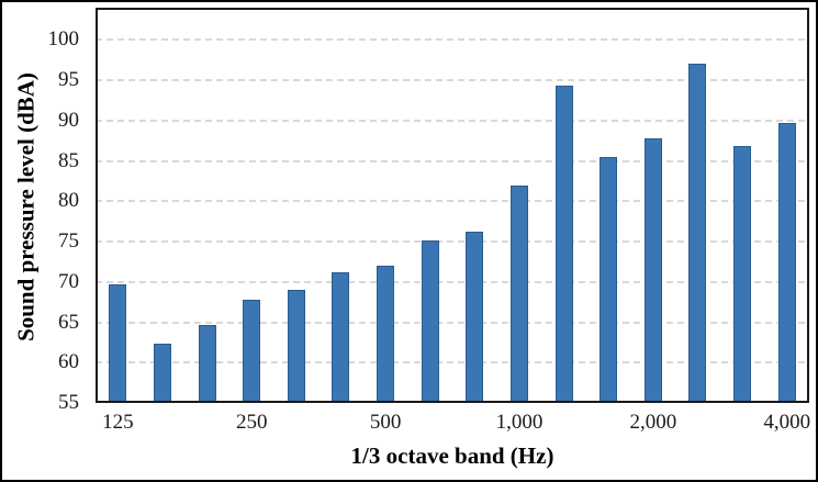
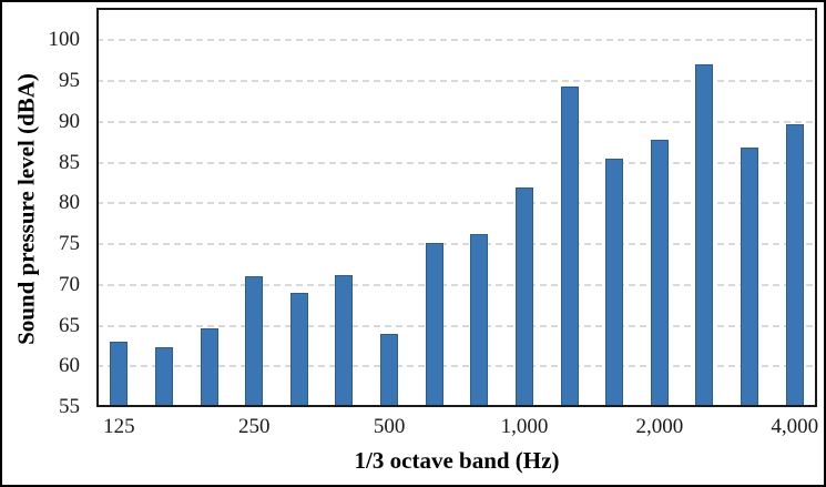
125: 70 -> 63
250: 68 -> 71
500: 72 -> 64
